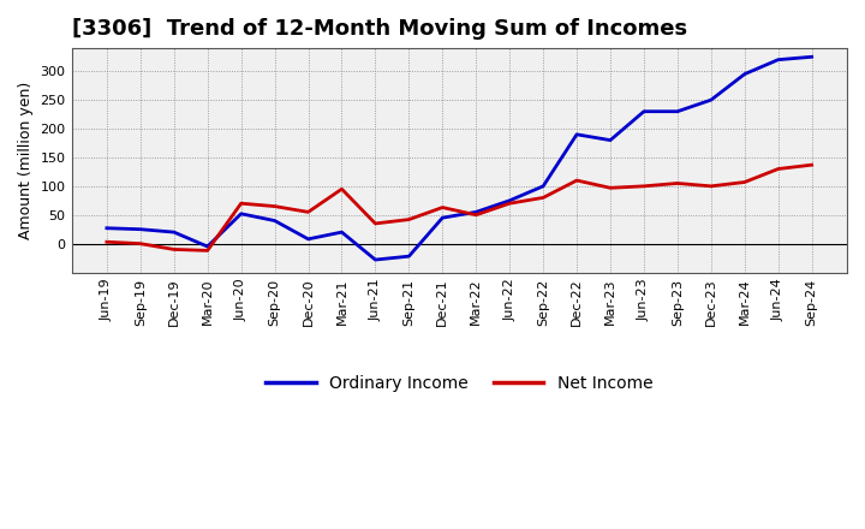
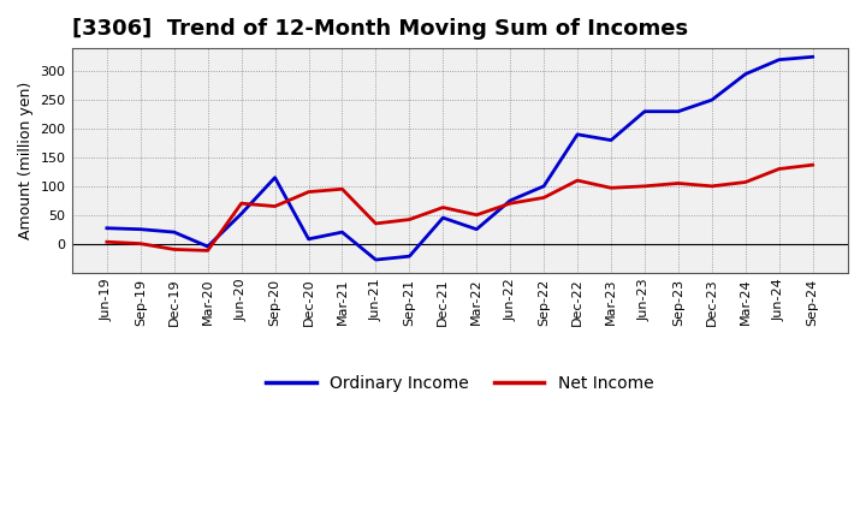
Ordinary Income/Sep-20: 40 -> 115
Net Income/Dec-20: 55 -> 90
Ordinary Income/Mar-22: 55 -> 25
